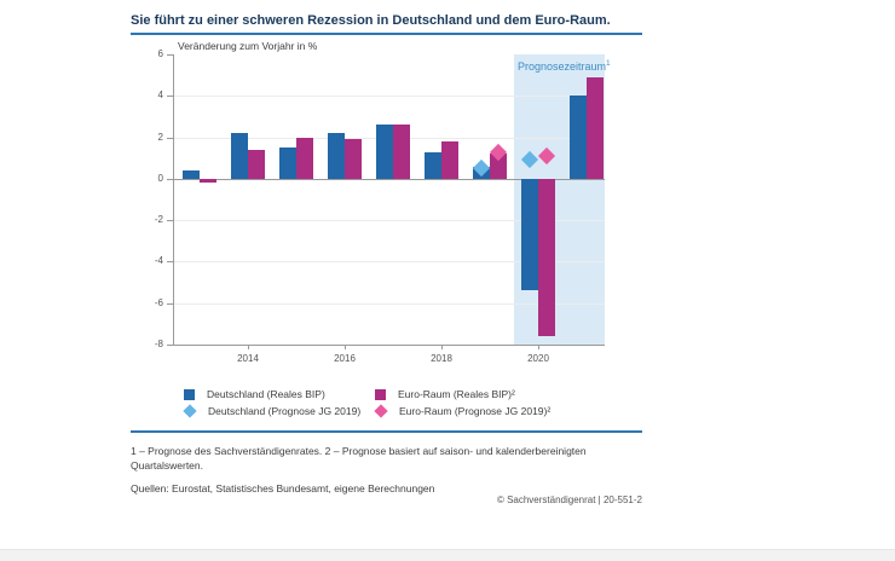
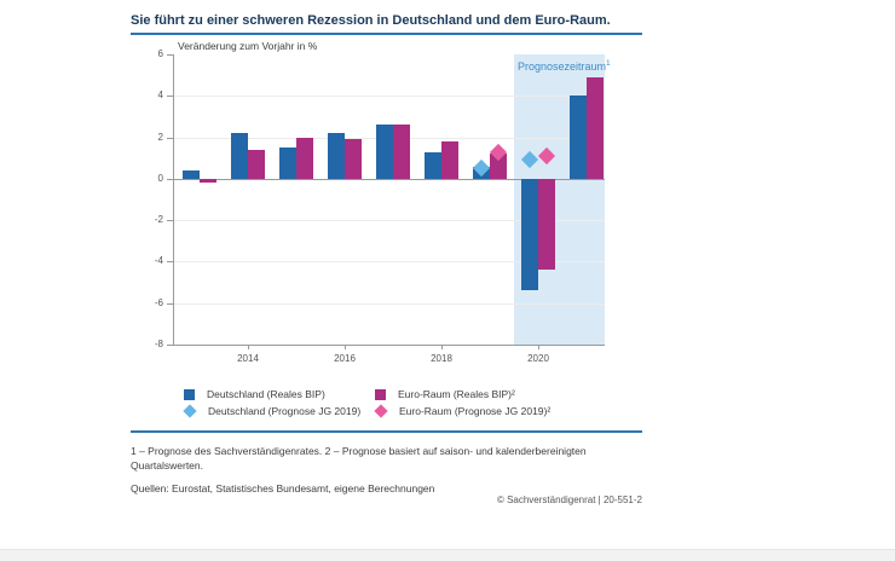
Euro-Raum (Reales BIP)²/2020: -7.6 -> -4.4
